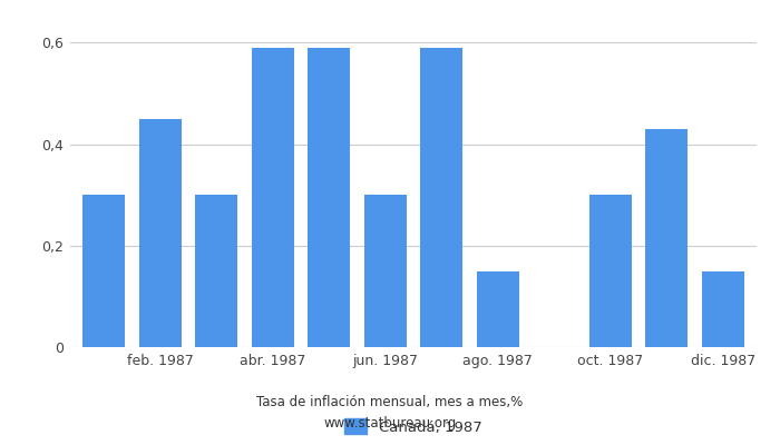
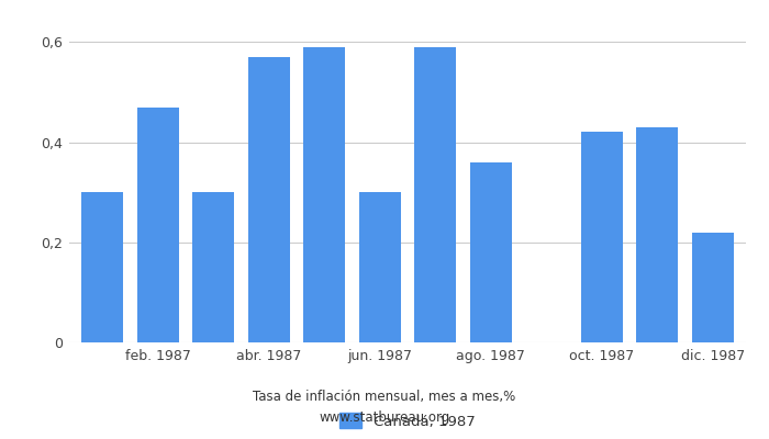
feb. 1987: 0,45 -> 0,47
abr. 1987: 0,59 -> 0,57
ago. 1987: 0,15 -> 0,36
oct. 1987: 0,30 -> 0,42
dic. 1987: 0,15 -> 0,22
